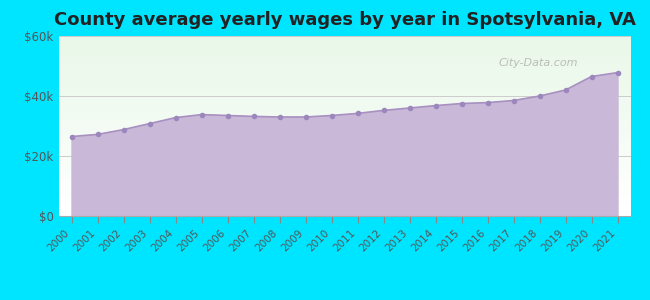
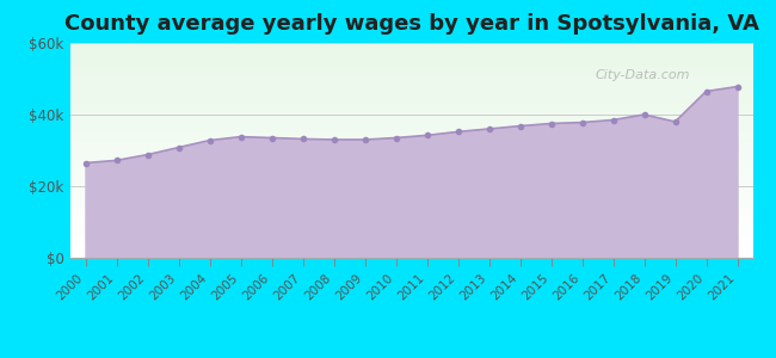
2019: $42.0k -> $38.0k
